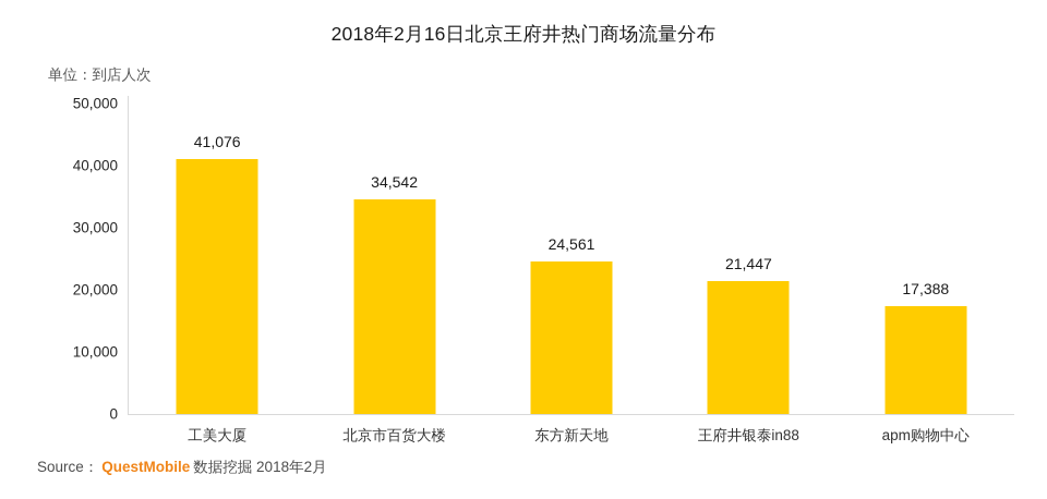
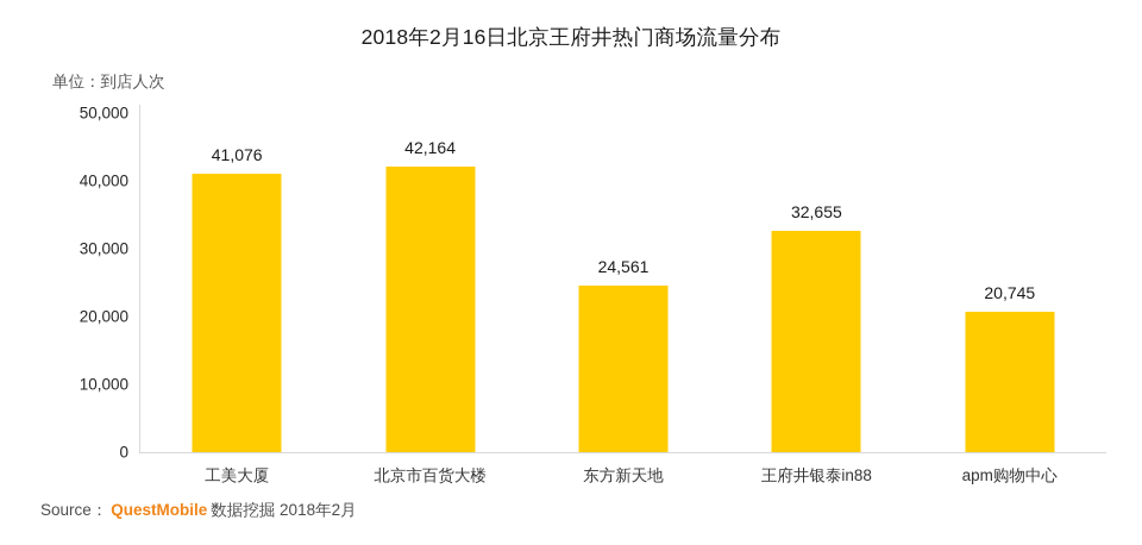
北京市百货大楼: 34,542 -> 42,164
王府井银泰in88: 21,447 -> 32,655
apm购物中心: 17,388 -> 20,745
